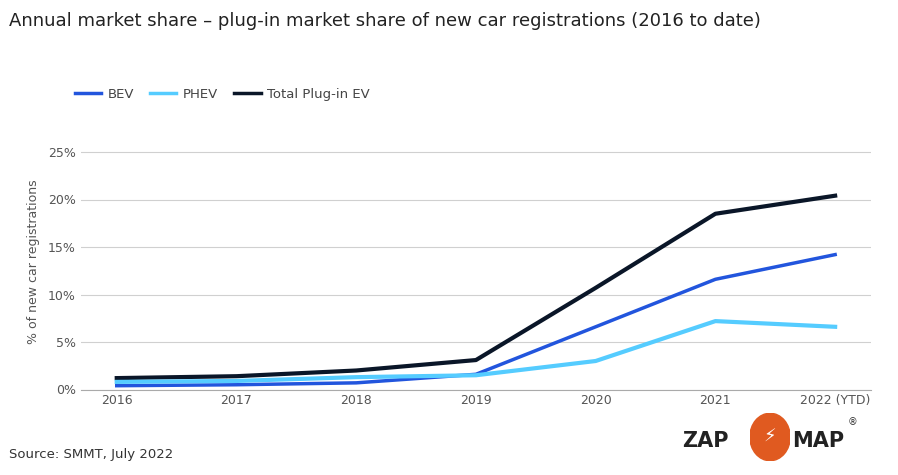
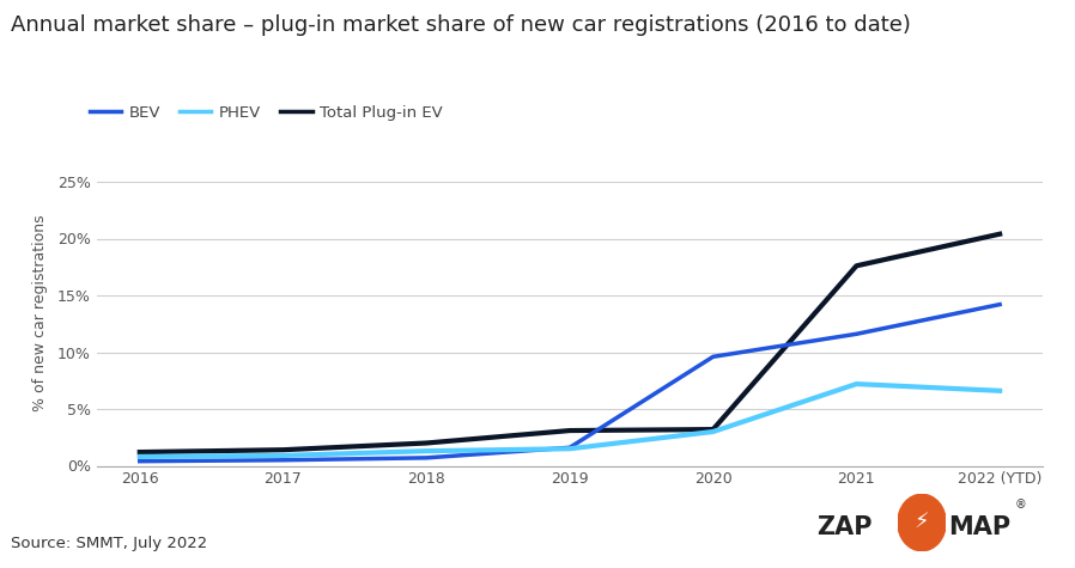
BEV/2020: 6.6% -> 9.6%
Total Plug-in EV/2020: 10.7% -> 3.2%
Total Plug-in EV/2021: 18.5% -> 17.6%
